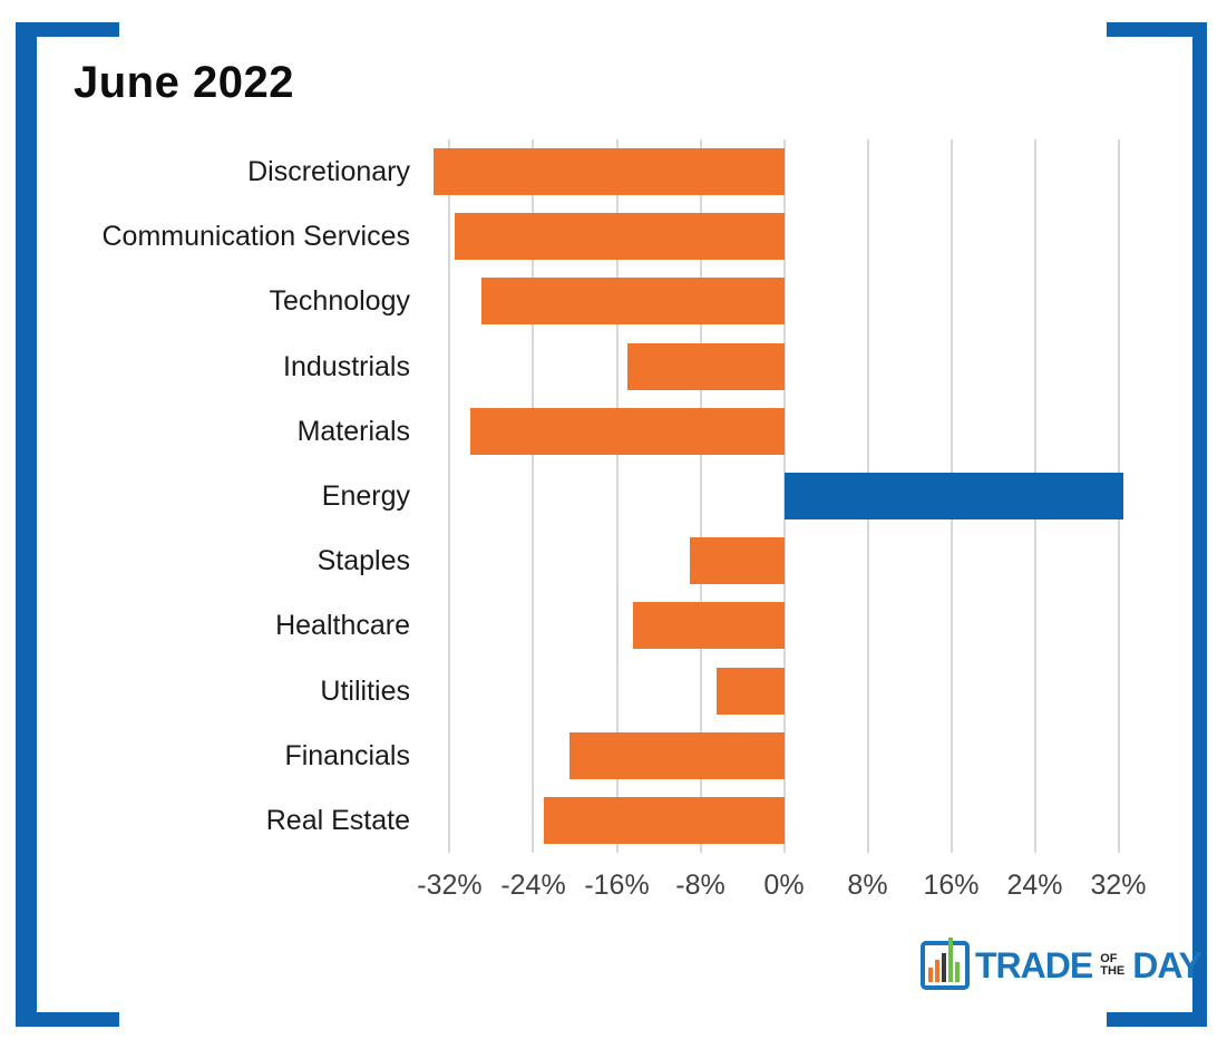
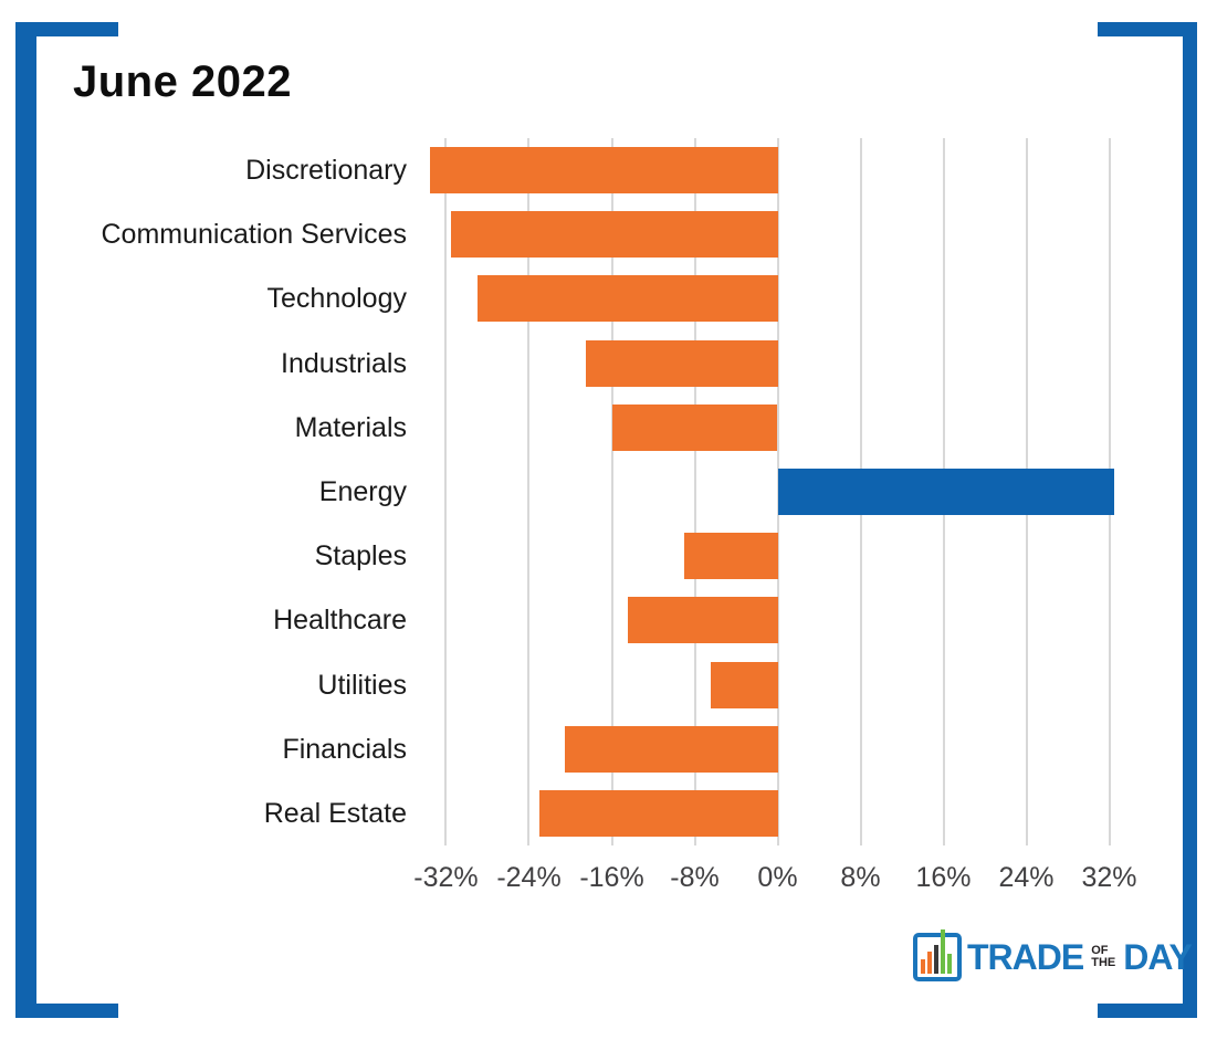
Industrials: -15% -> -18%
Materials: -30% -> -16%
